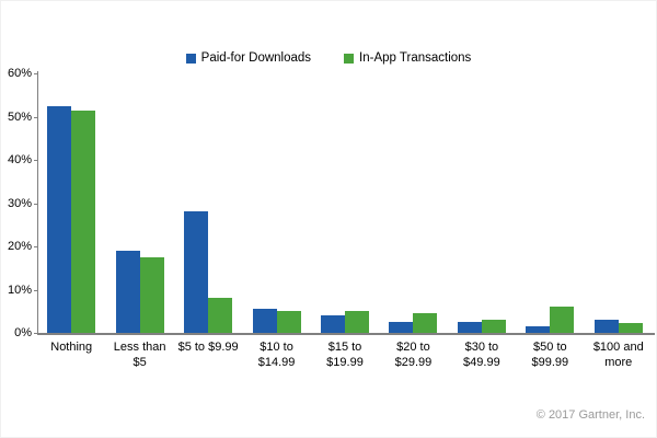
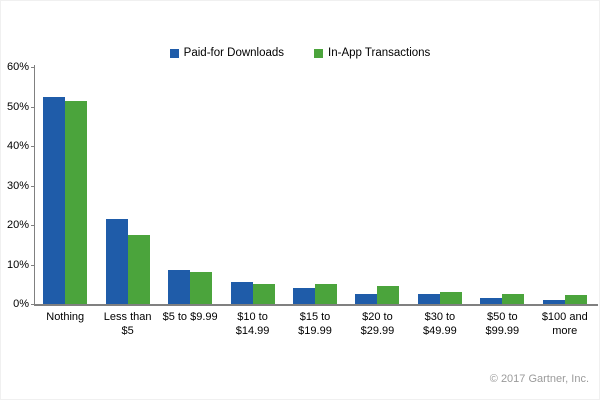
Paid-for Downloads/Less than $5: 19% -> 22%
Paid-for Downloads/$5 to $9.99: 28% -> 8%
In-App Transactions/$50 to $99.99: 6% -> 2%
Paid-for Downloads/$100 and more: 3% -> 1%
